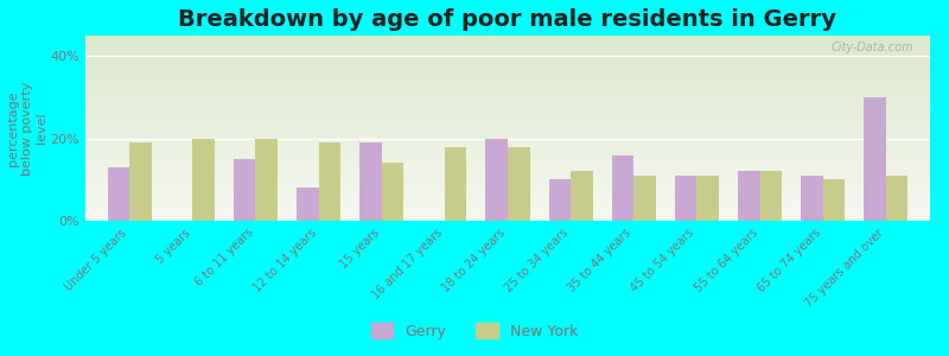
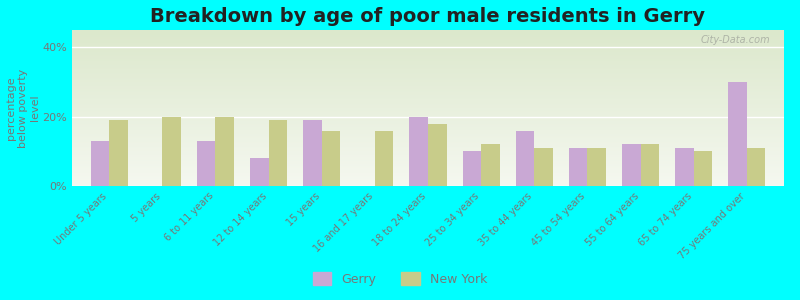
Gerry/6 to 11 years: 15% -> 13%
New York/15 years: 14% -> 16%
New York/16 and 17 years: 18% -> 16%
